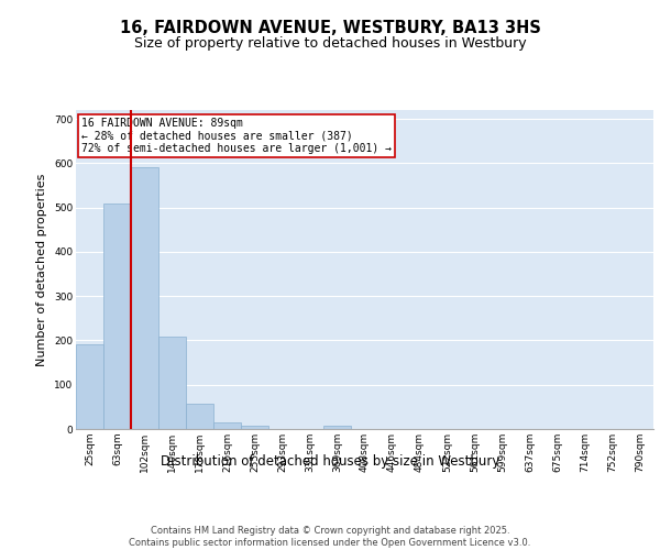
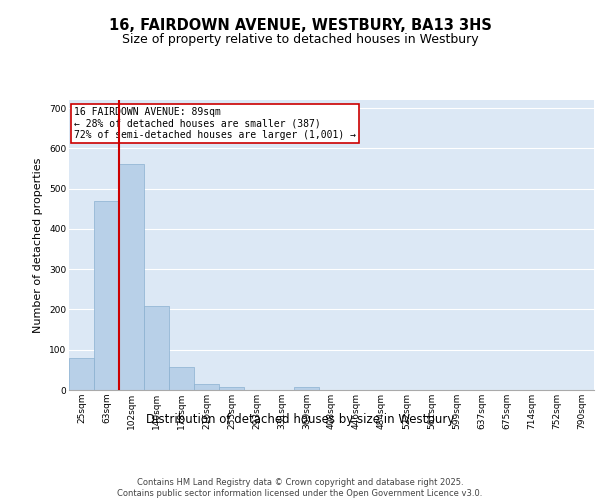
25sqm: 190 -> 80
63sqm: 510 -> 470
102sqm: 590 -> 560
